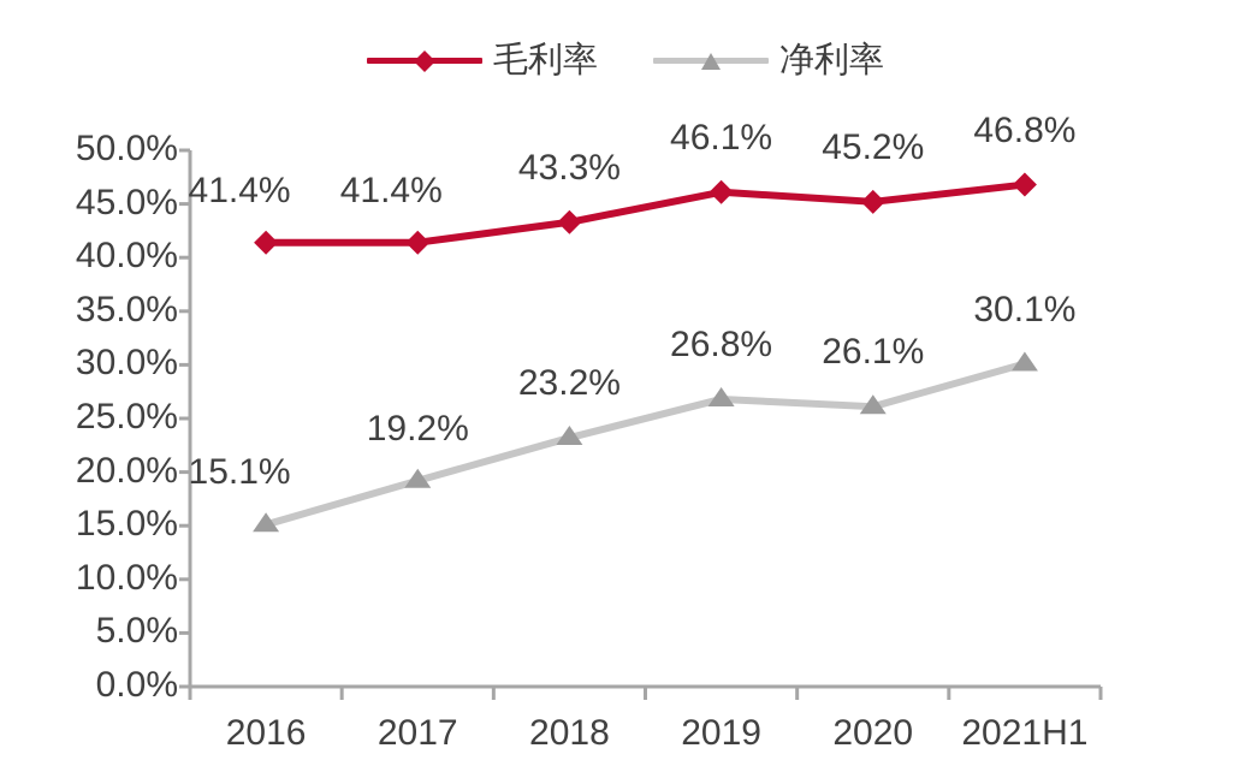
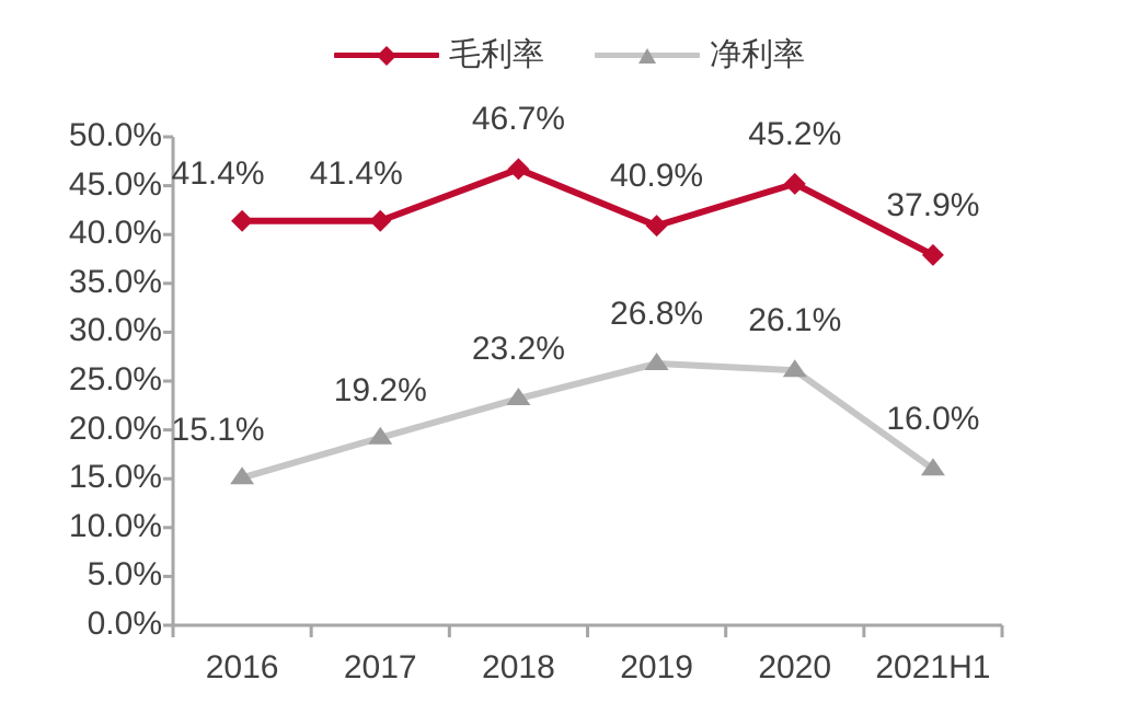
毛利率/2018: 43.3% -> 46.7%
毛利率/2019: 46.1% -> 40.9%
毛利率/2021H1: 46.8% -> 37.9%
净利率/2021H1: 30.1% -> 16.0%
